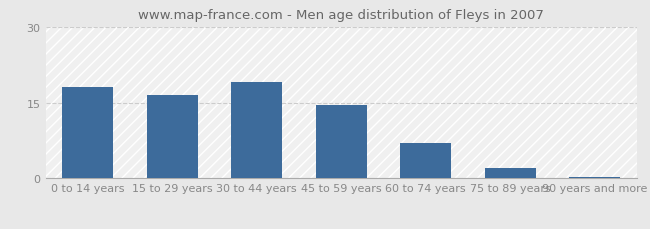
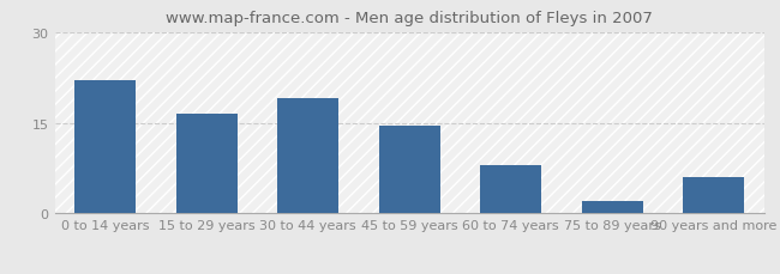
0 to 14 years: 18.0 -> 22.0
60 to 74 years: 7.0 -> 8.0
90 years and more: 0.2 -> 6.0
